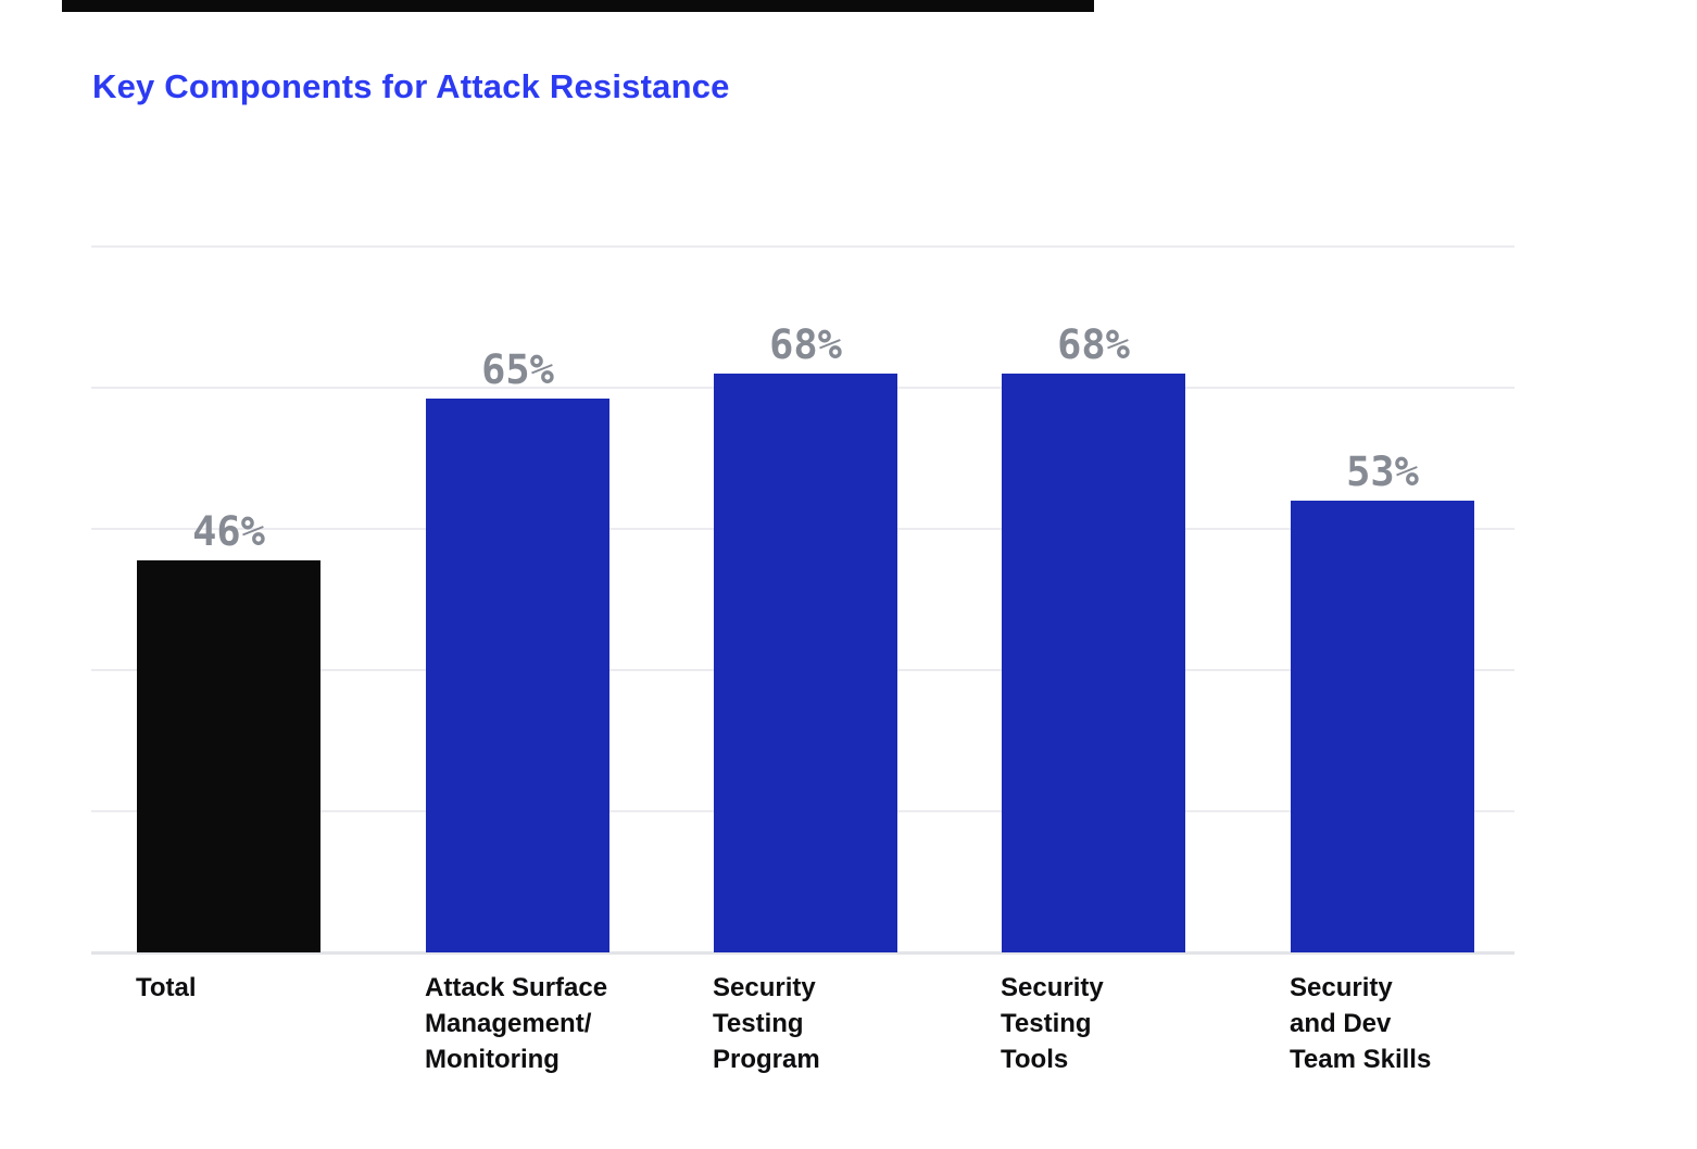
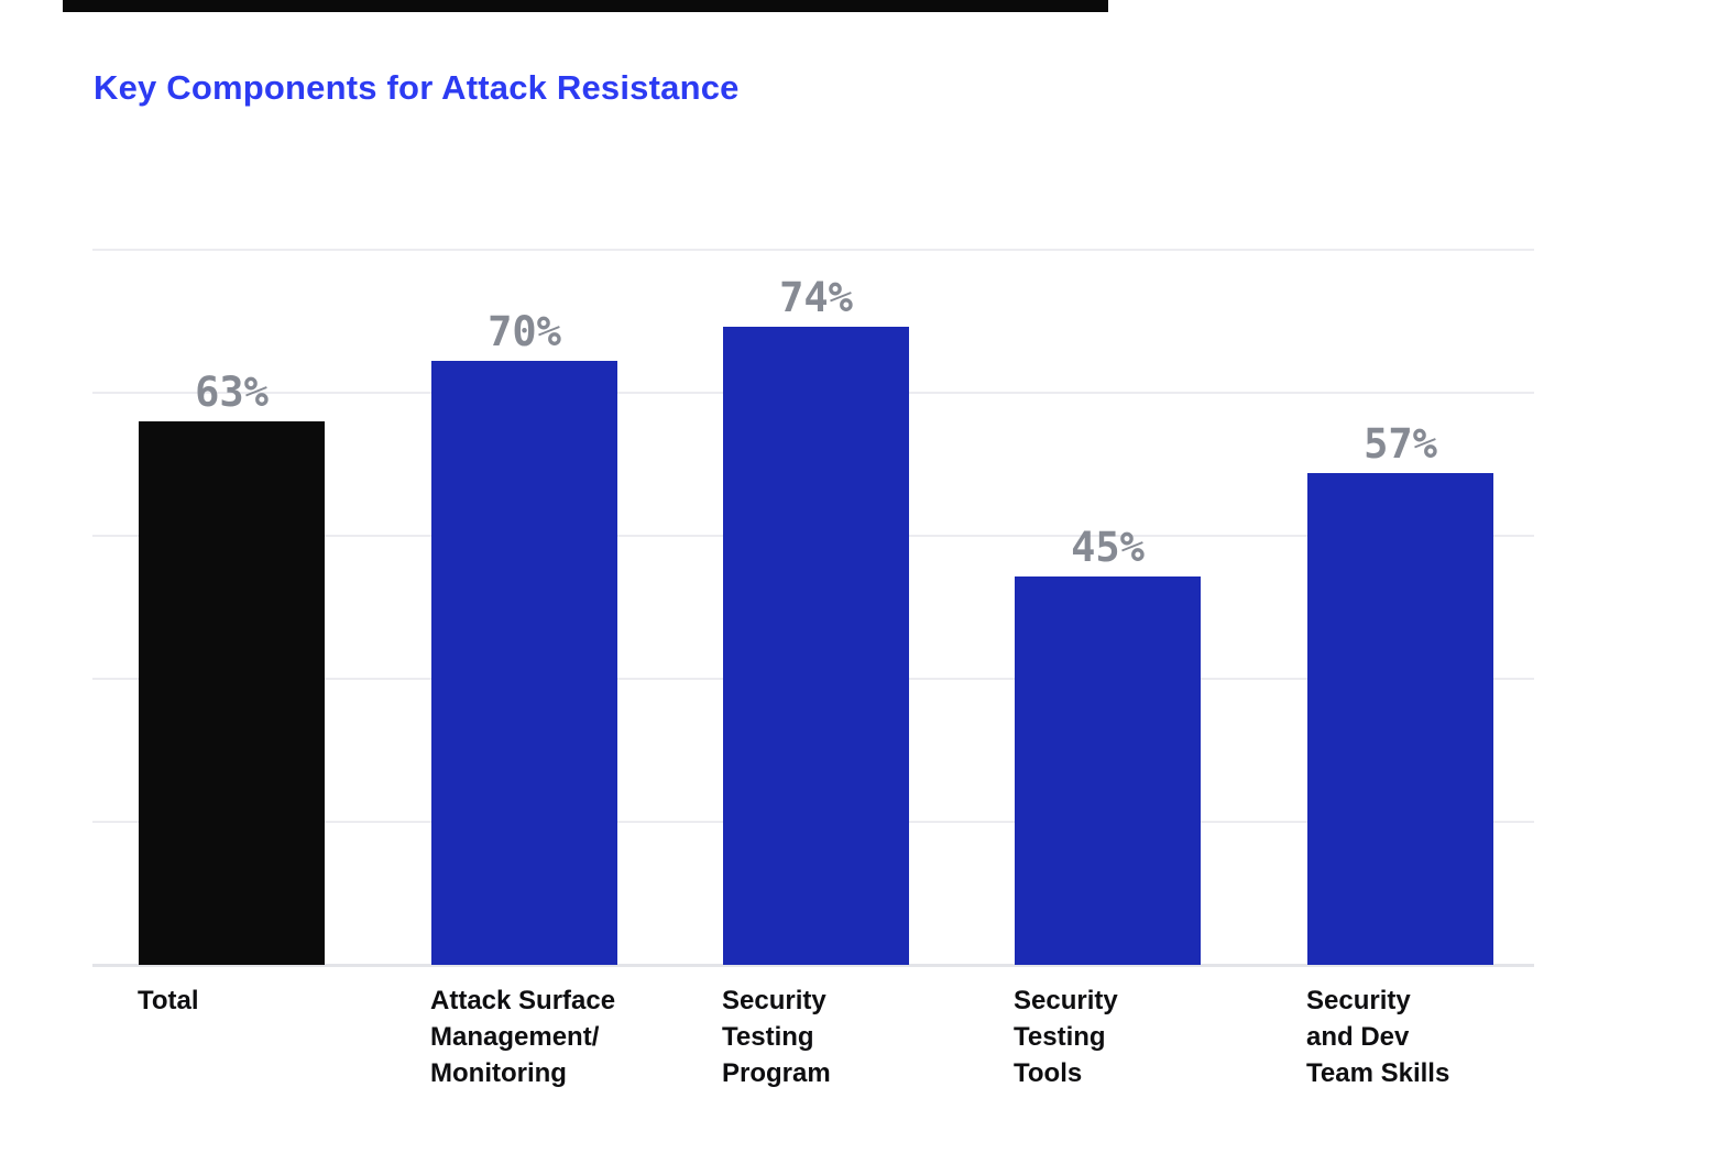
Total: 46% -> 63%
Attack Surface Management/ Monitoring: 65% -> 70%
Security Testing Program: 68% -> 74%
Security Testing Tools: 68% -> 45%
Security and Dev Team Skills: 53% -> 57%
